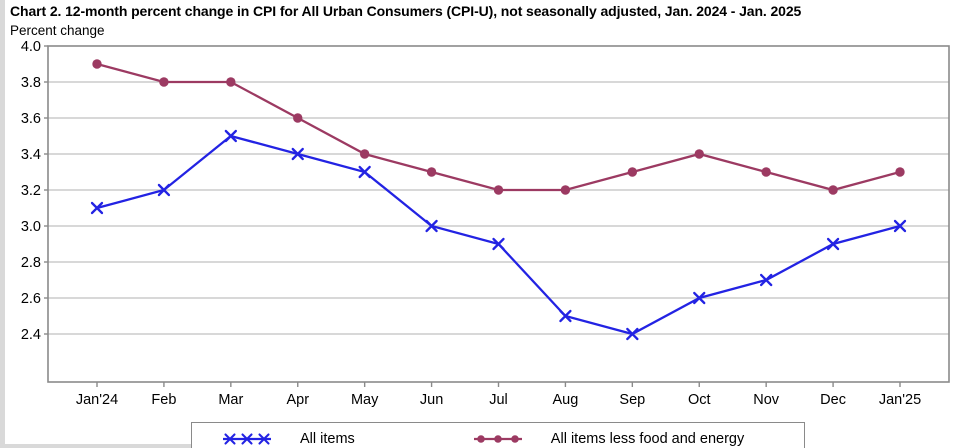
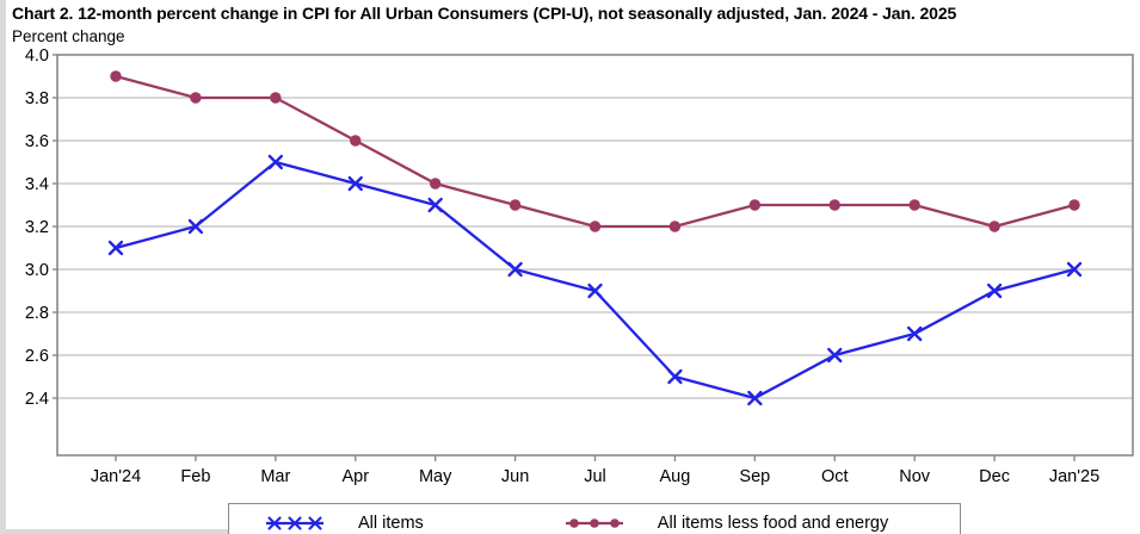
All items less food and energy/Oct: 3.4 -> 3.3
